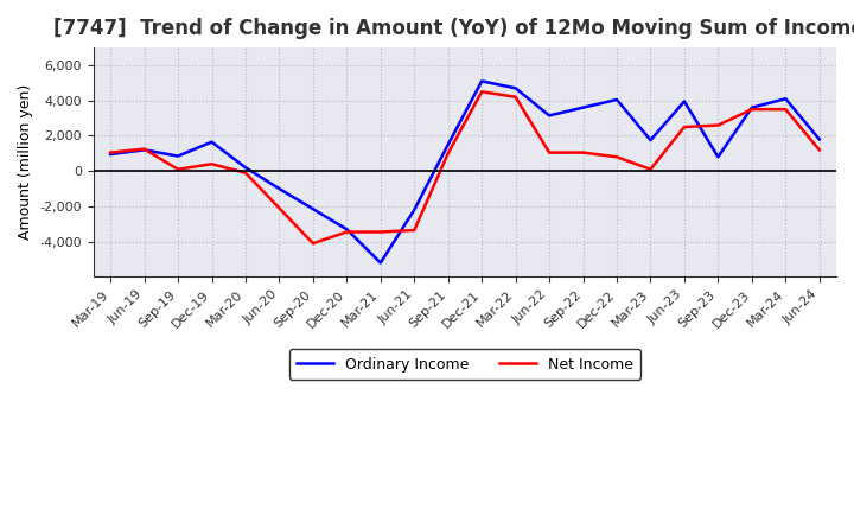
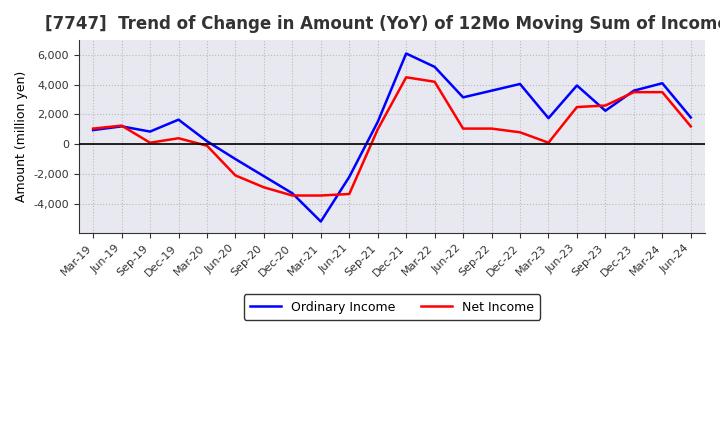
Net Income/Sep-20: -4,100 -> -2,900
Ordinary Income/Dec-21: 5,100 -> 6,100
Ordinary Income/Mar-22: 4,700 -> 5,200
Ordinary Income/Sep-23: 800 -> 2,200
